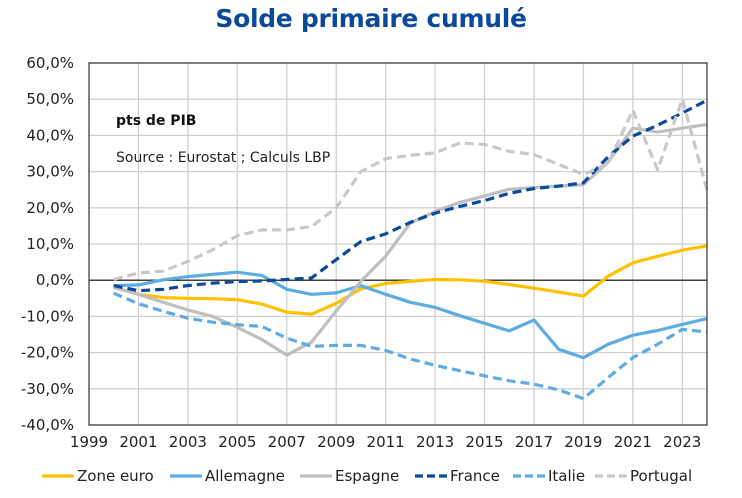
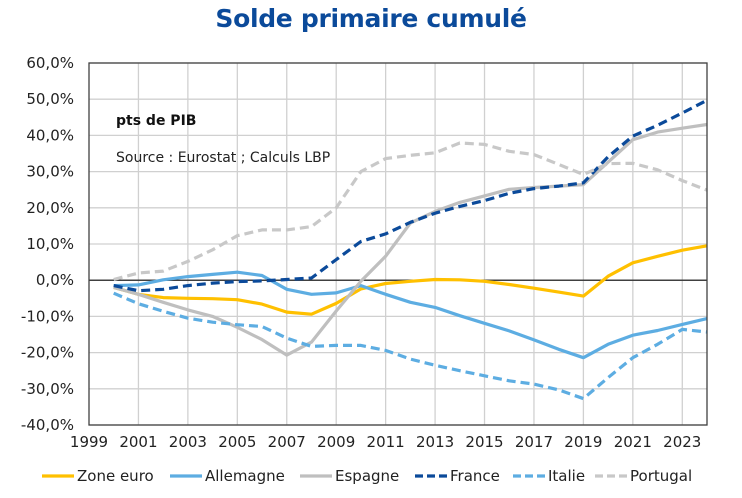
Allemagne/2017: -11% -> -16%
Espagne/2021: 42% -> 39%
Portugal/2021: 47% -> 32%
Portugal/2023: 50% -> 28%
